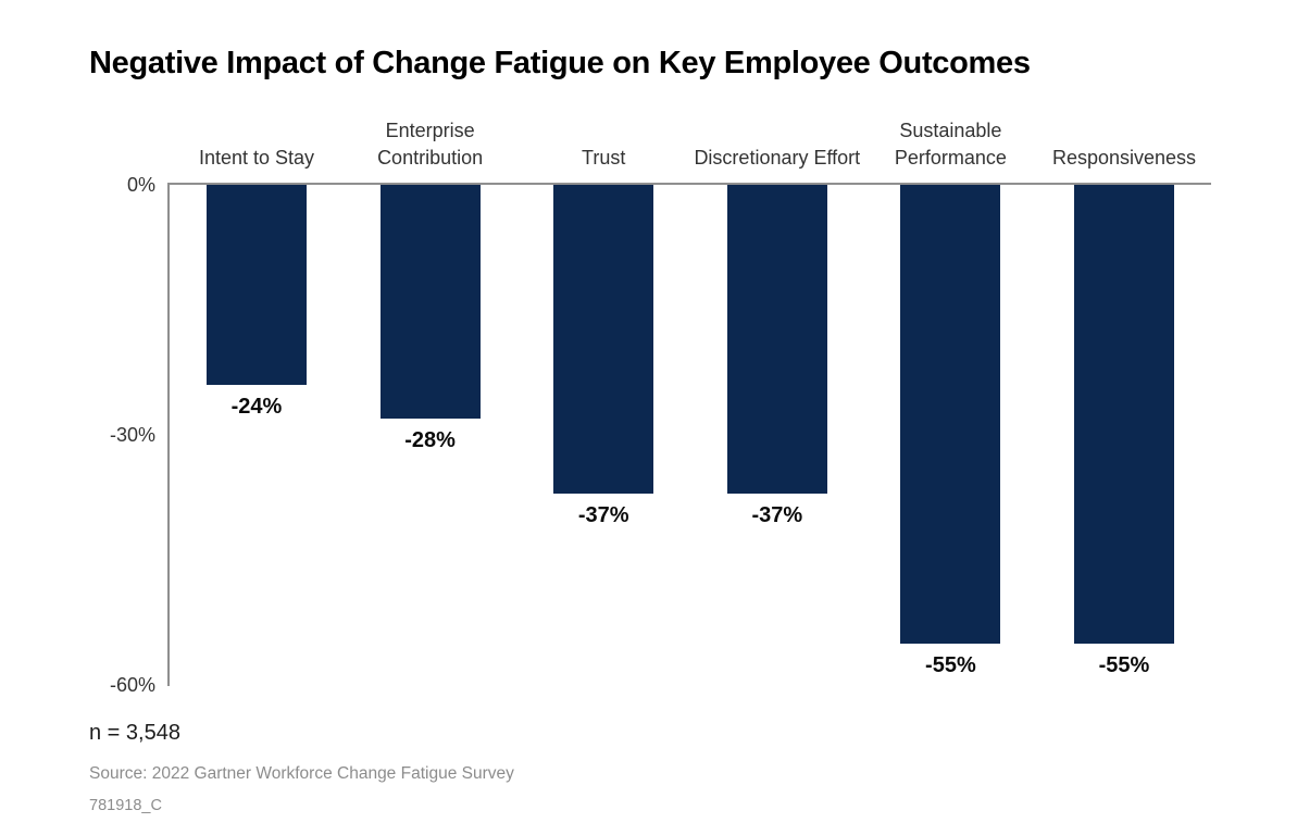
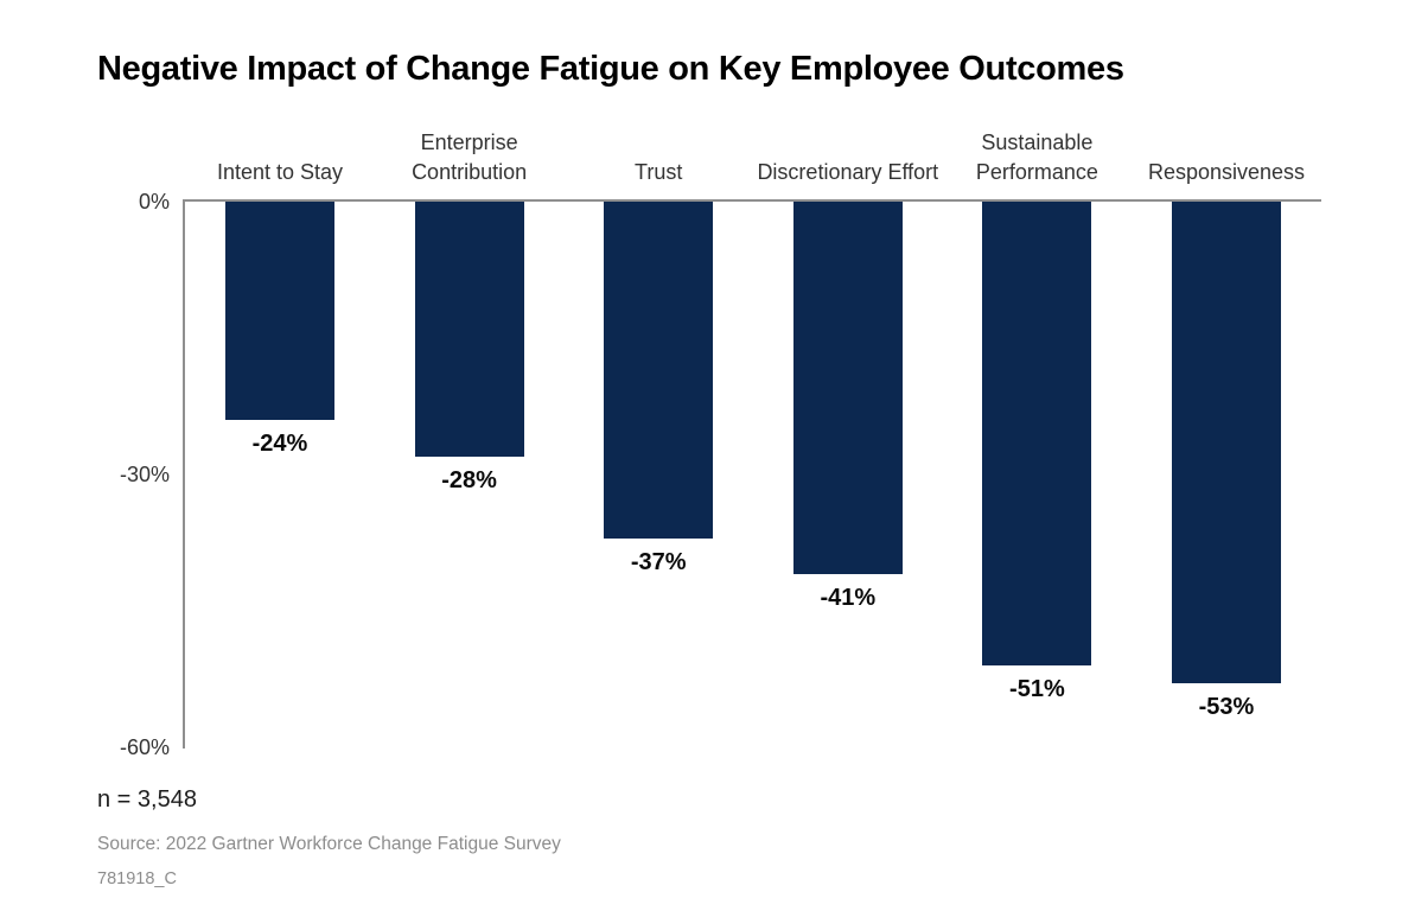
Discretionary Effort: -37% -> -41%
Sustainable Performance: -55% -> -51%
Responsiveness: -55% -> -53%
